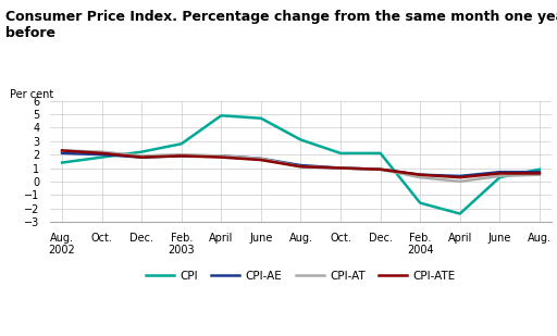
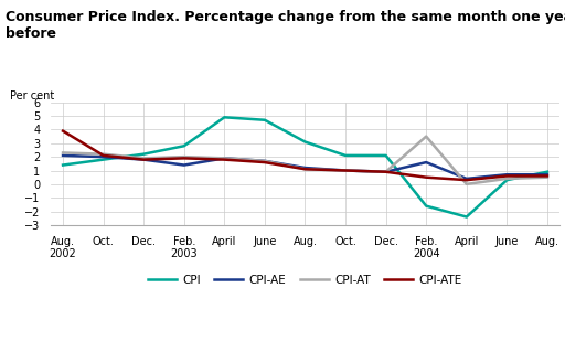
CPI-ATE/Aug. 2002: 2.3 -> 3.9
CPI-AE/Feb. 2003: 1.9 -> 1.4
CPI-AE/Feb. 2004: 0.5 -> 1.6
CPI-AT/Feb. 2004: 0.3 -> 3.5
